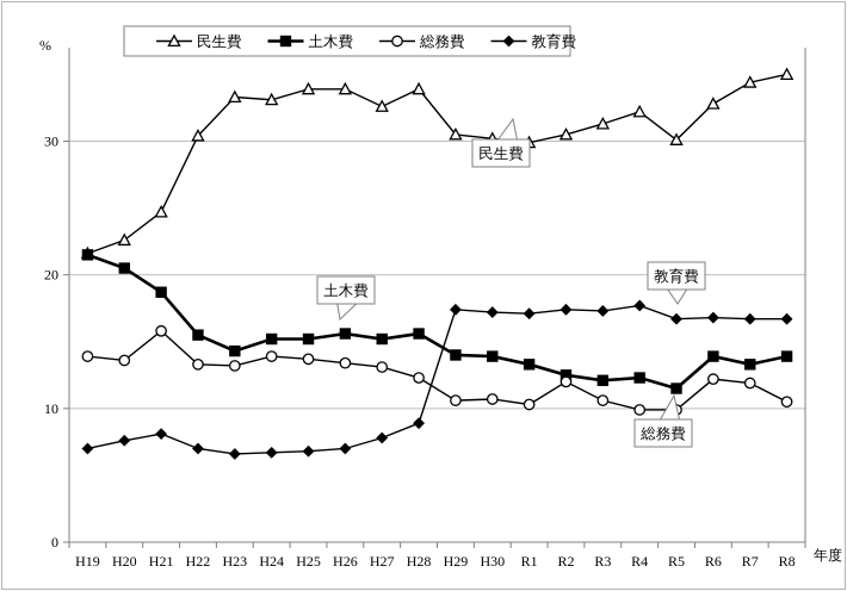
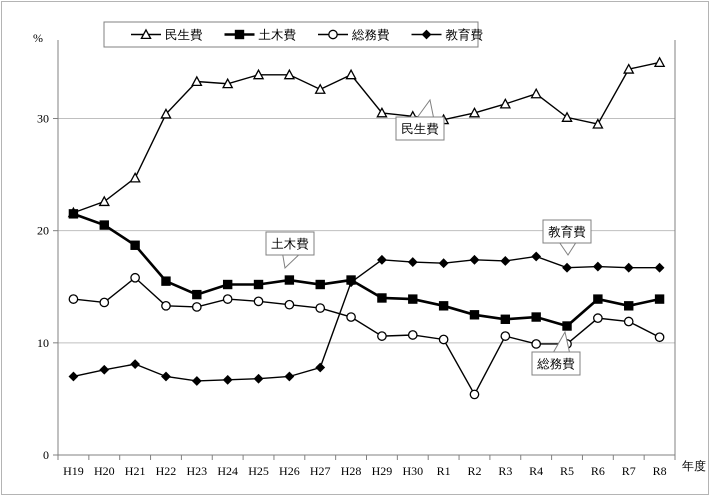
教育費/H28: 8.9 -> 15.4
総務費/R2: 12.0 -> 5.4
民生費/R6: 32.8 -> 29.5
